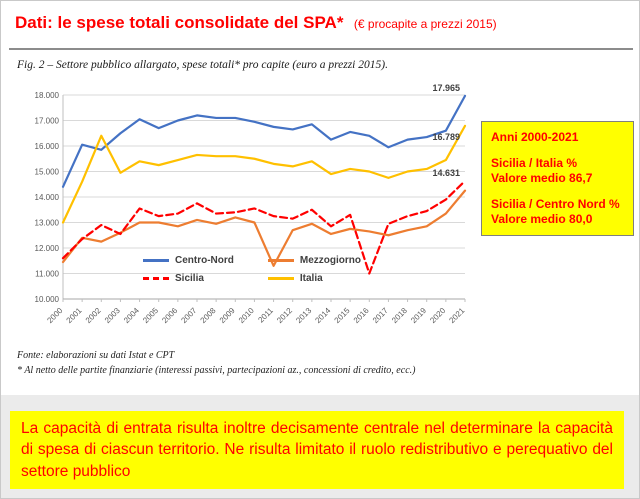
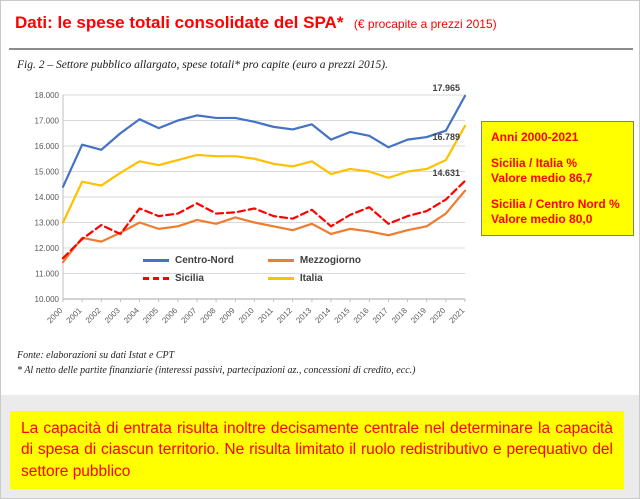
Italia/2002: 16400 -> 14400
Mezzogiorno/2005: 13000 -> 12800
Mezzogiorno/2011: 11300 -> 12800
Sicilia/2016: 11000 -> 13600
